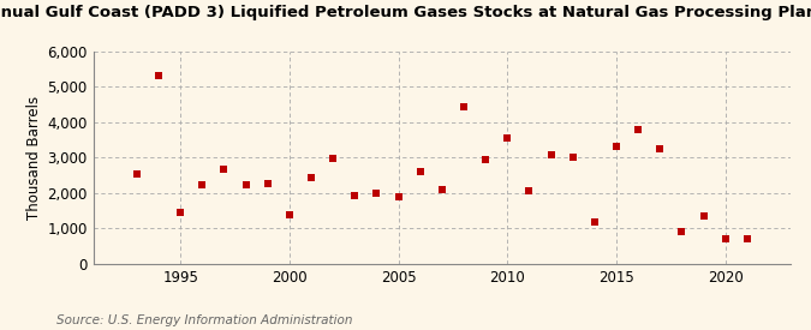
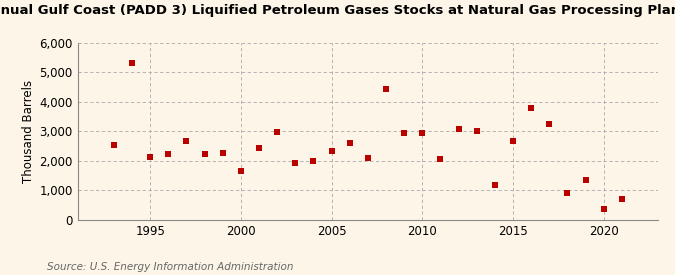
1995: 1,450 -> 2,130
2000: 1,400 -> 1,660
2005: 1,900 -> 2,350
2010: 3,550 -> 2,930
2015: 3,300 -> 2,660
2020: 700 -> 380
